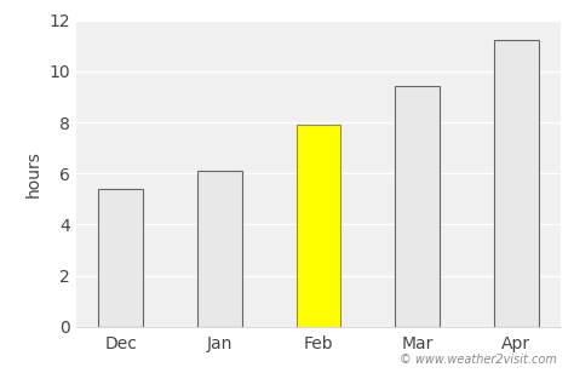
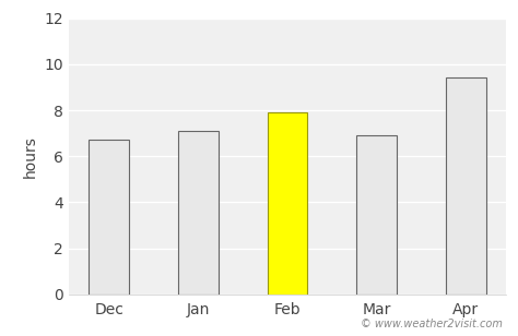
Dec: 5.4 -> 6.7
Jan: 6.1 -> 7.1
Mar: 9.4 -> 6.9
Apr: 11.2 -> 9.4
